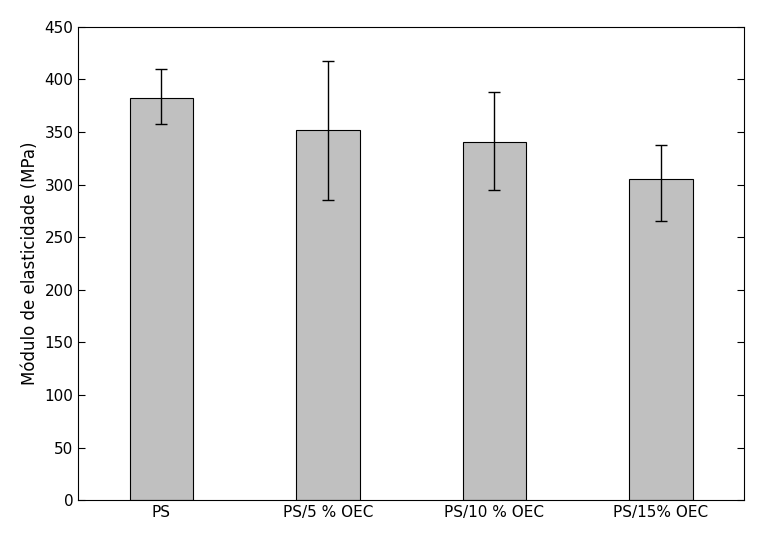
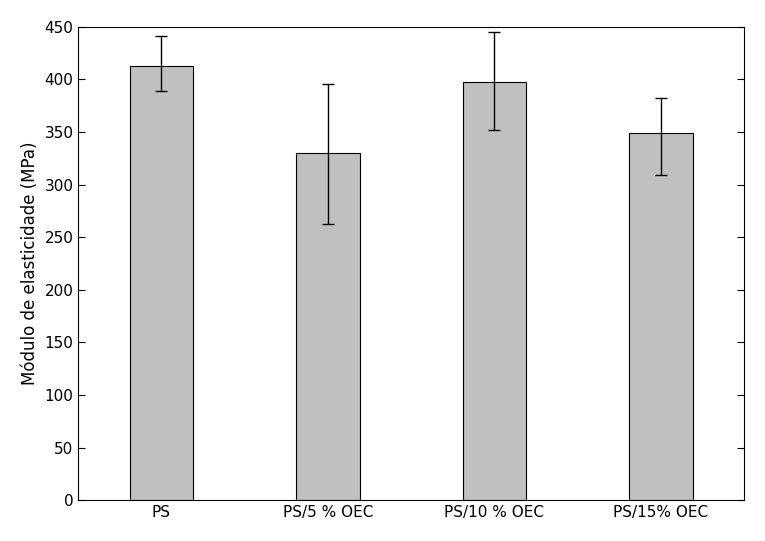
PS: 382 -> 413
PS/5 % OEC: 352 -> 330
PS/10 % OEC: 341 -> 398
PS/15% OEC: 305 -> 349
